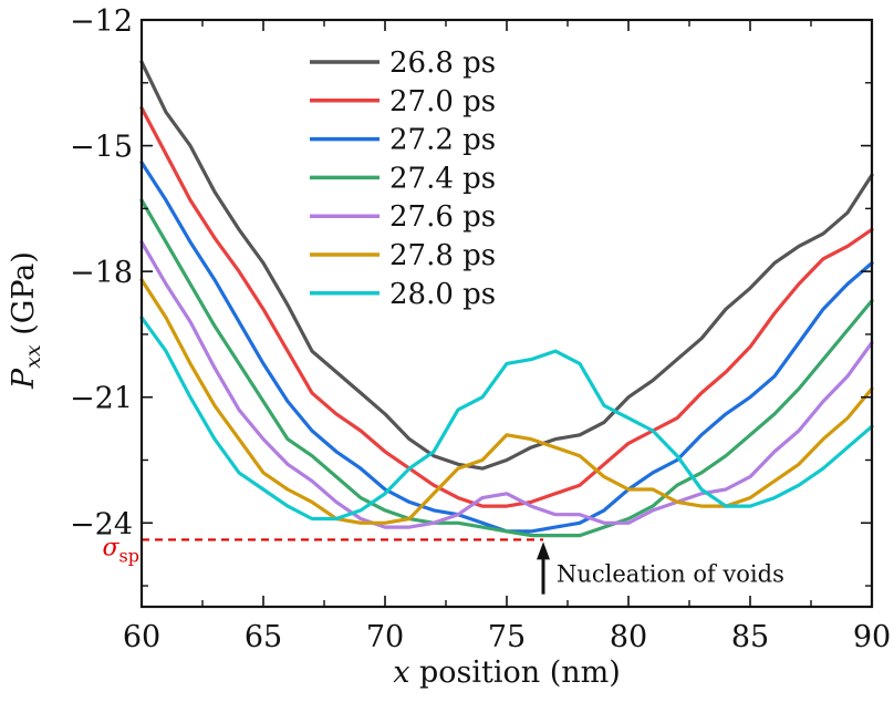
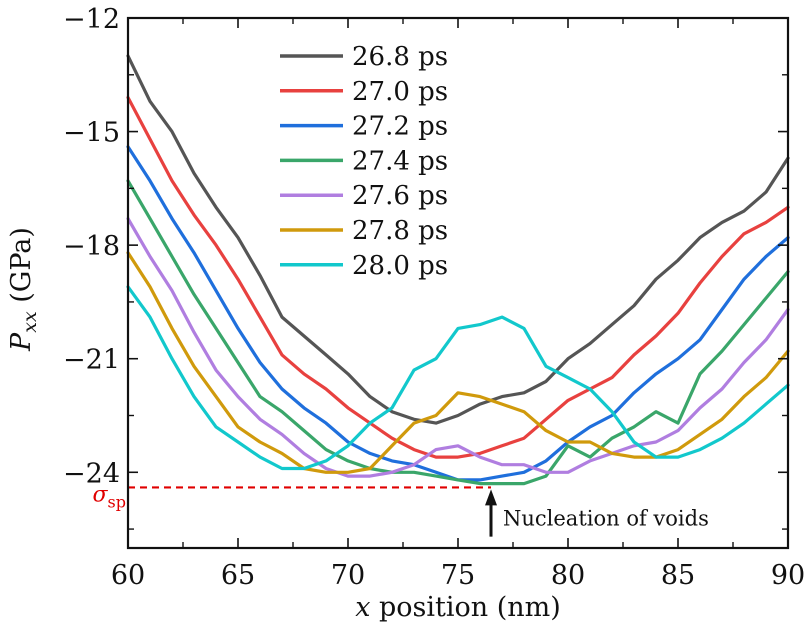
27.4 ps/80: -23.9 -> -23.3
27.4 ps/85: -21.9 -> -22.7
